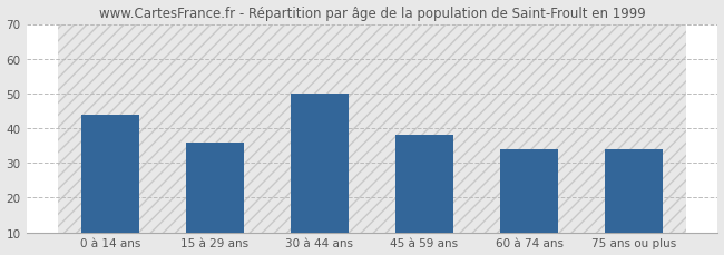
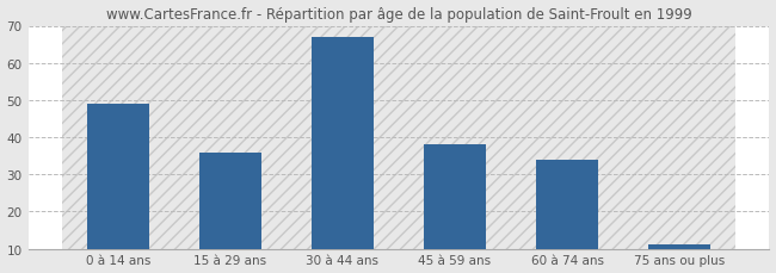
0 à 14 ans: 44 -> 49
30 à 44 ans: 50 -> 67
75 ans ou plus: 34 -> 11
